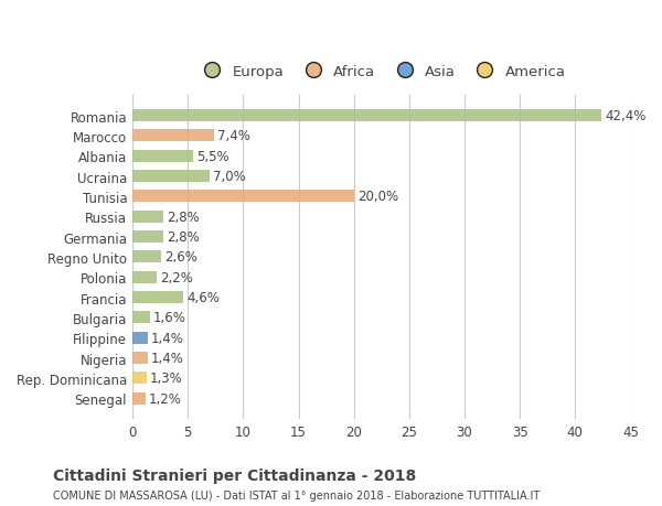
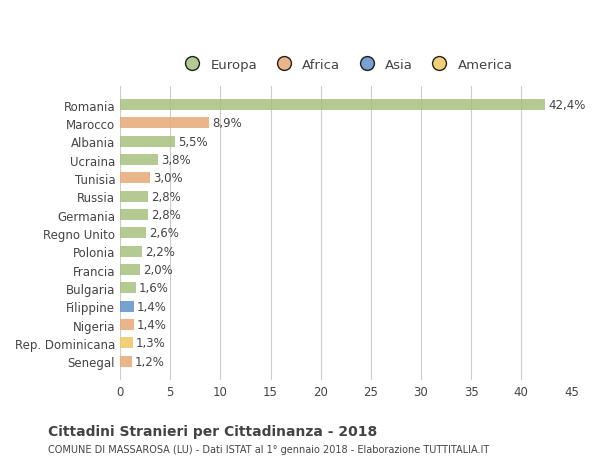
Marocco: 7,4% -> 8,9%
Ucraina: 7,0% -> 3,8%
Tunisia: 20,0% -> 3,0%
Francia: 4,6% -> 2,0%
